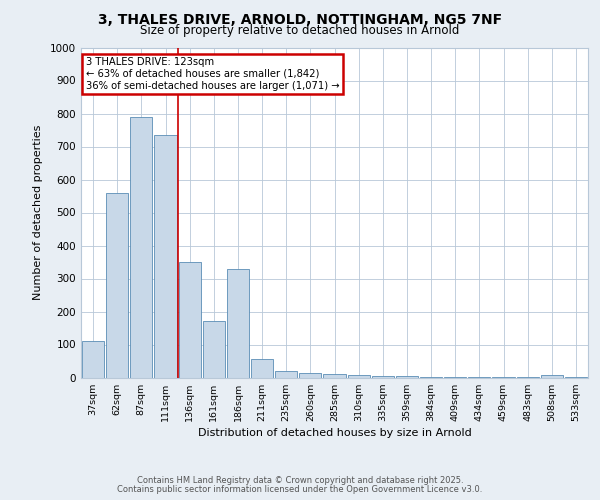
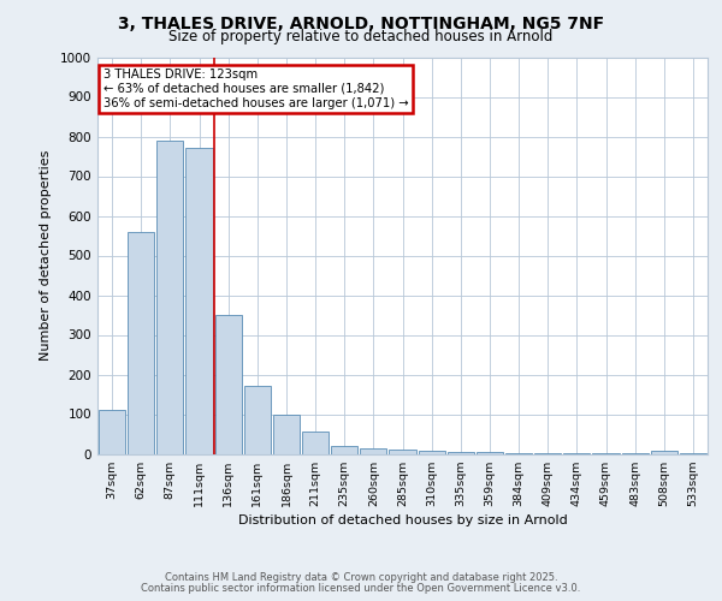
111sqm: 735 -> 770
186sqm: 330 -> 100
